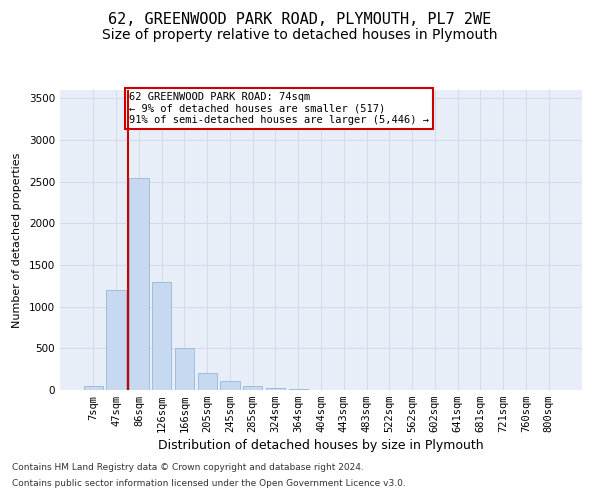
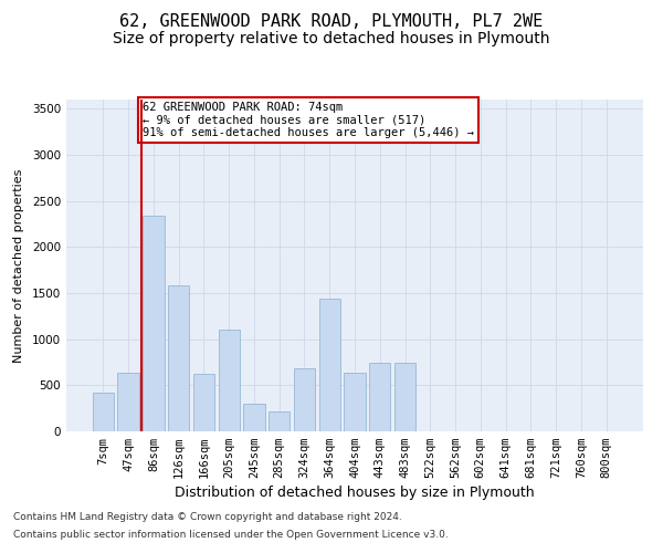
7sqm: 50 -> 420
47sqm: 1200 -> 640
86sqm: 2550 -> 2340
126sqm: 1300 -> 1580
166sqm: 500 -> 620
205sqm: 200 -> 1100
245sqm: 110 -> 300
285sqm: 50 -> 220
324sqm: 30 -> 680
364sqm: 20 -> 1440
404sqm: 0 -> 640
443sqm: 0 -> 740
483sqm: 0 -> 740
